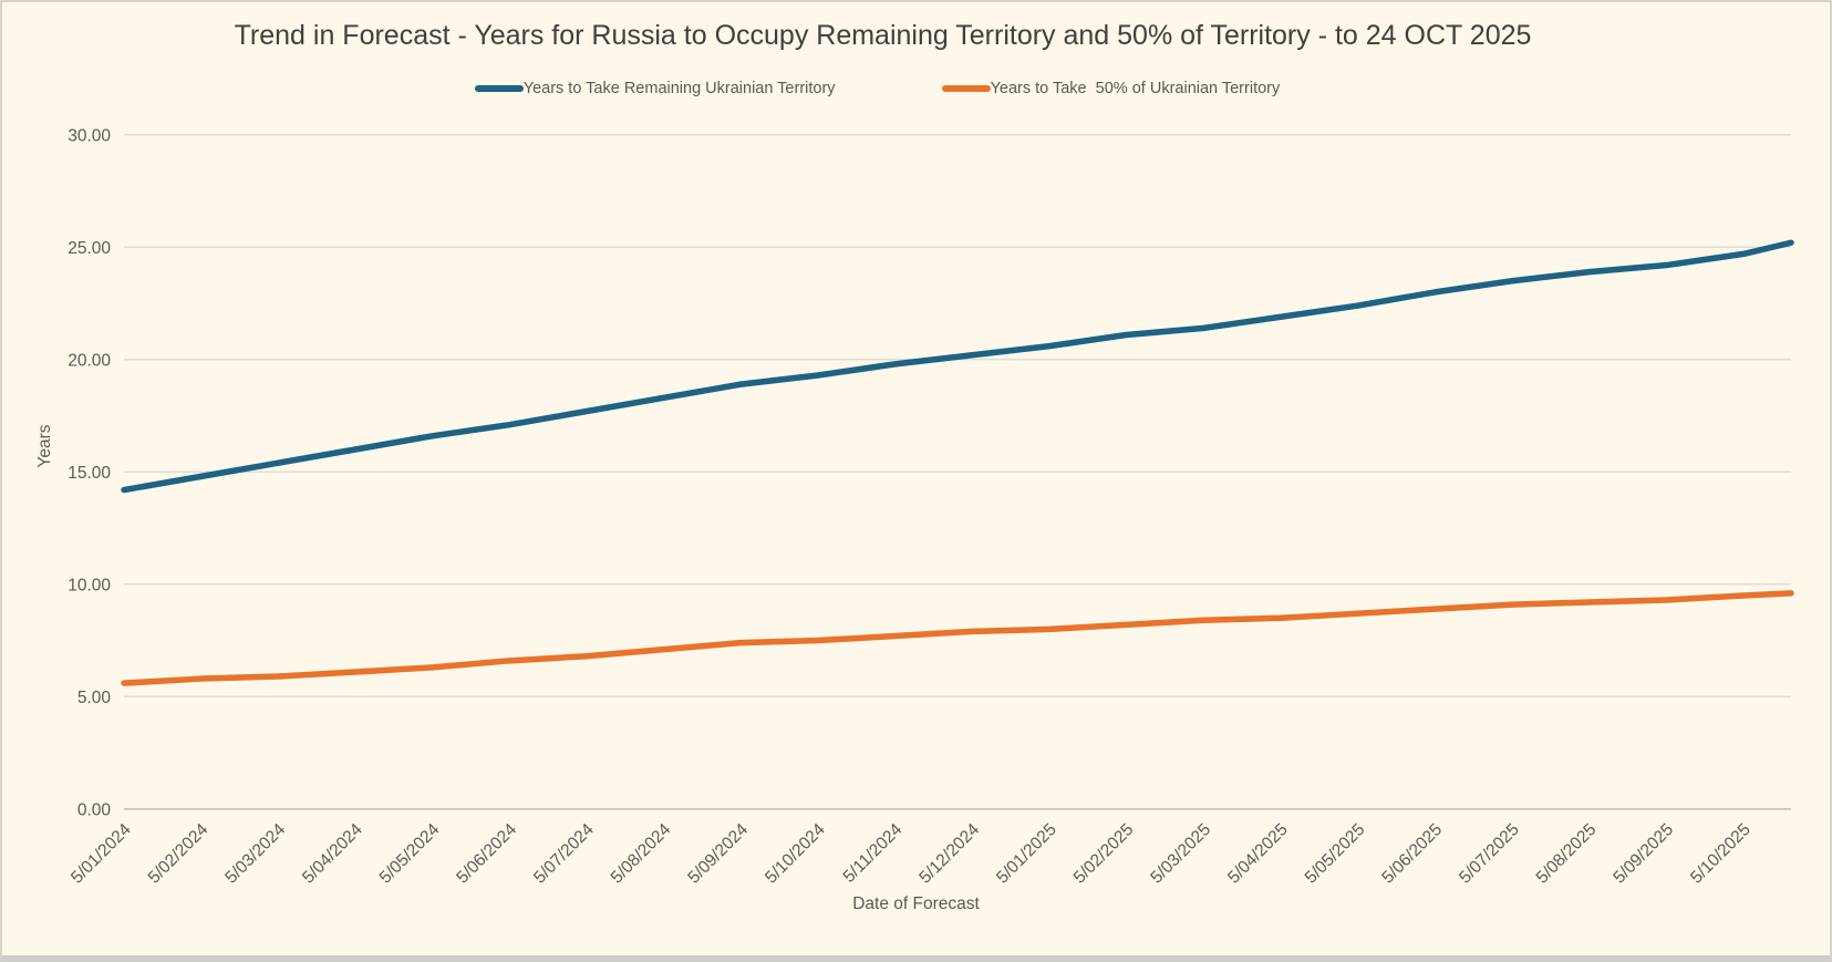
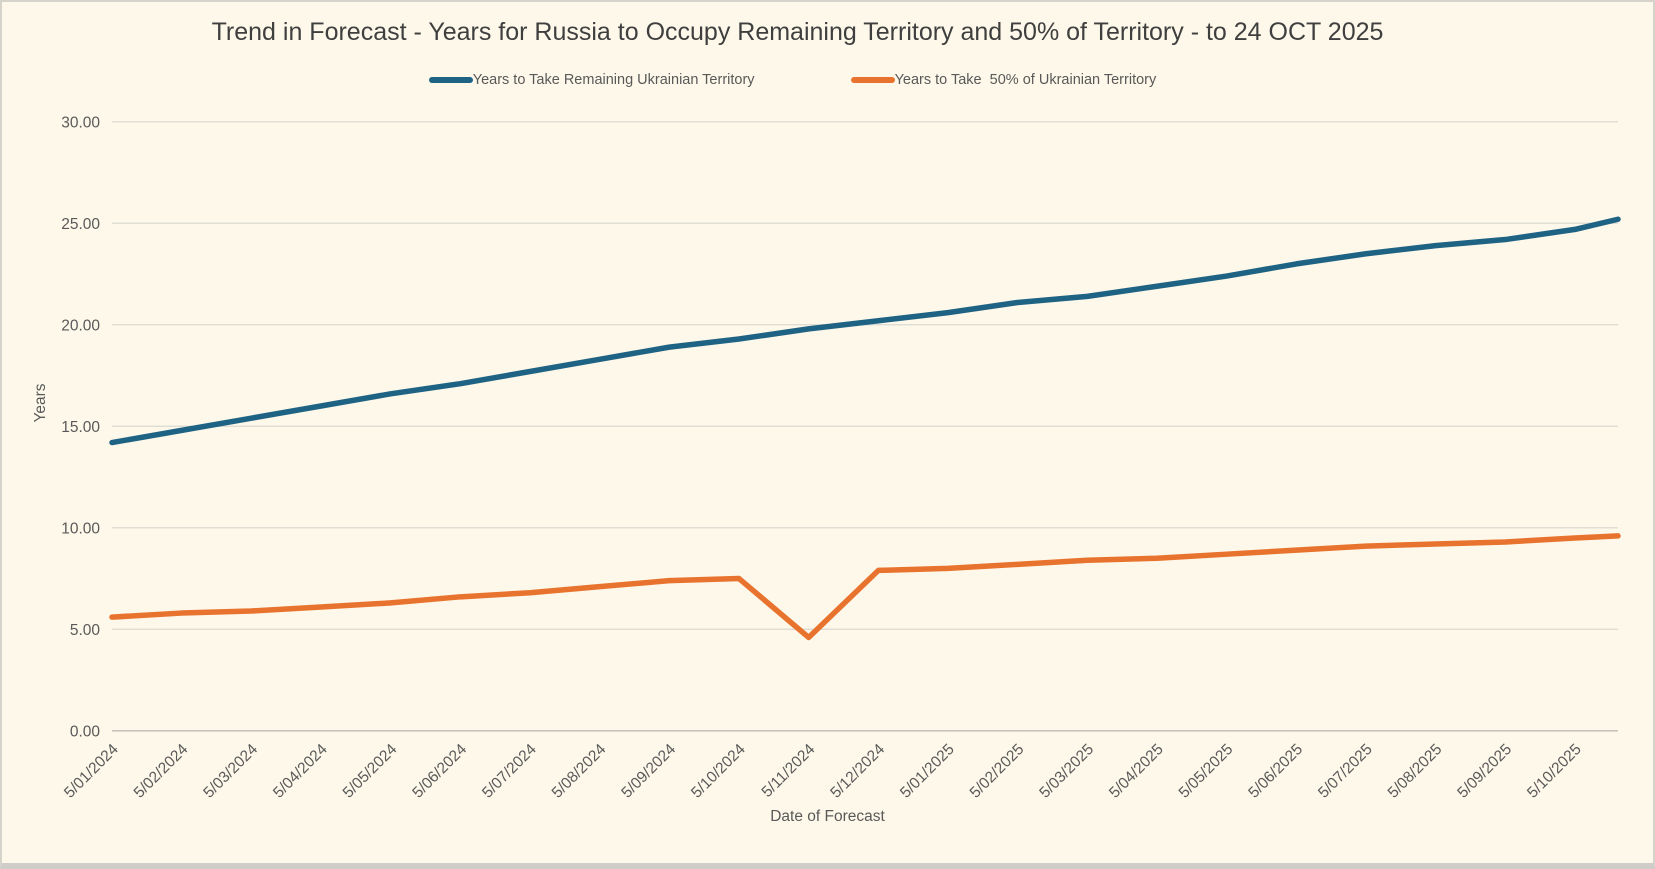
Years to Take 50% of Ukrainian Territory/5/11/2024: 7.7 -> 4.6
